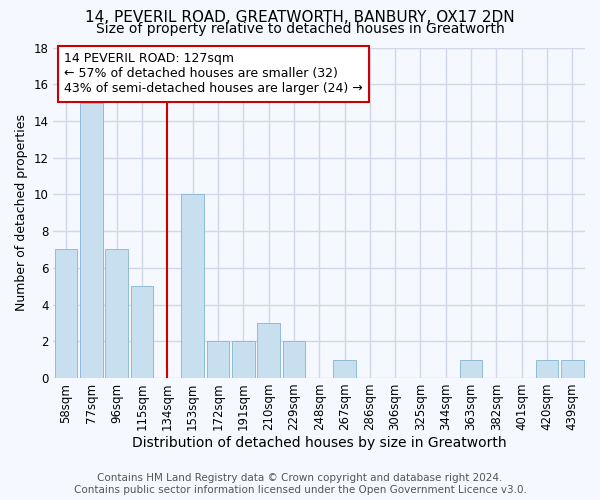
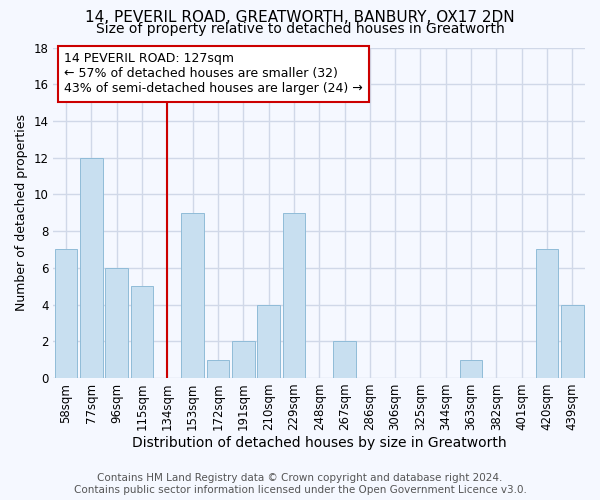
77sqm: 15 -> 12
96sqm: 7 -> 6
153sqm: 10 -> 9
172sqm: 2 -> 1
210sqm: 3 -> 4
229sqm: 2 -> 9
267sqm: 1 -> 2
420sqm: 1 -> 7
439sqm: 1 -> 4
